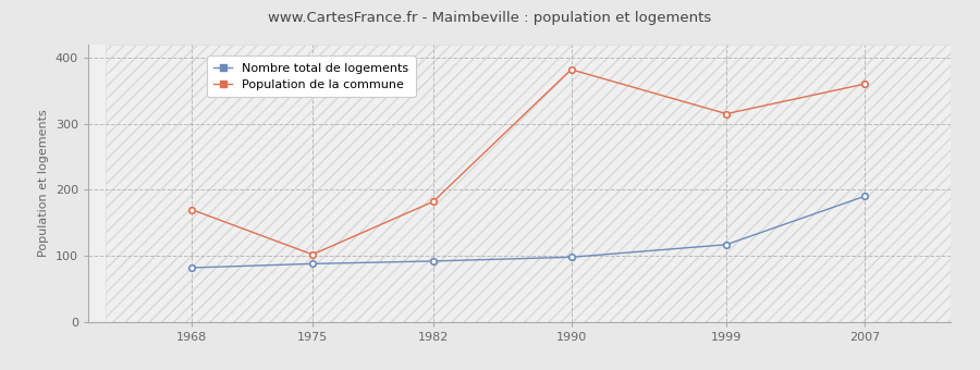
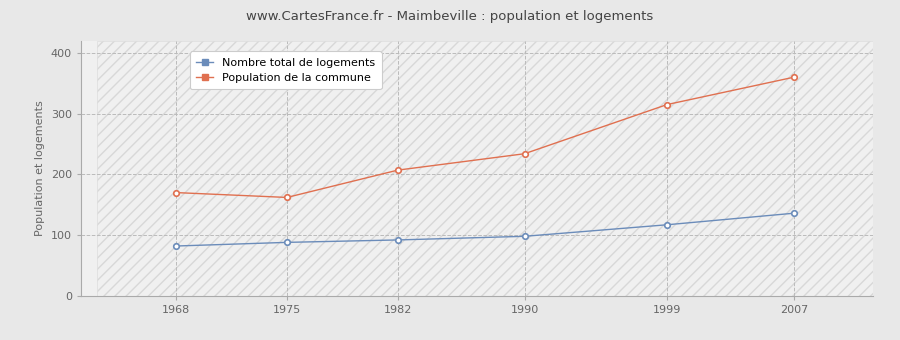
Population de la commune/1975: 102 -> 162
Population de la commune/1982: 182 -> 207
Population de la commune/1990: 382 -> 234
Nombre total de logements/2007: 190 -> 136
